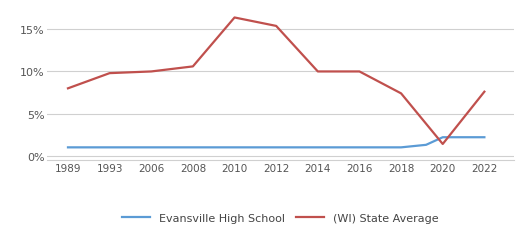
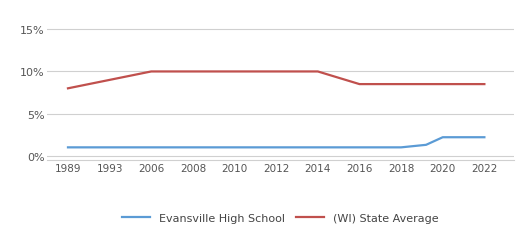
(WI) State Average/1993: 9.8% -> 9.0%
(WI) State Average/2008: 10.6% -> 10.0%
(WI) State Average/2010: 16.4% -> 10.0%
(WI) State Average/2012: 15.4% -> 10.0%
(WI) State Average/2016: 10.0% -> 8.5%
(WI) State Average/2018: 7.4% -> 8.5%
(WI) State Average/2020: 1.4% -> 8.5%
(WI) State Average/2022: 7.6% -> 8.5%
